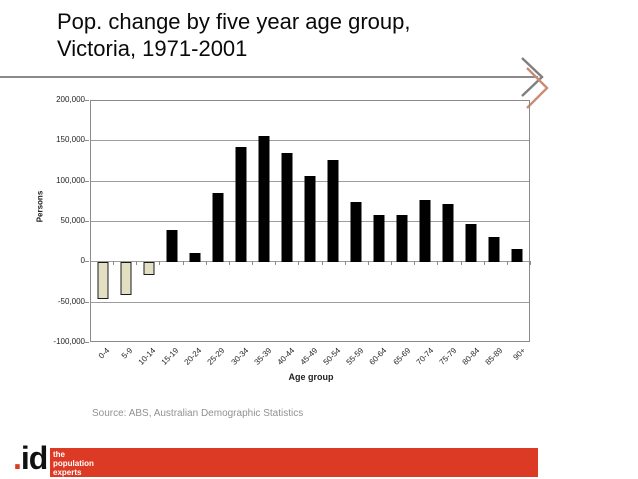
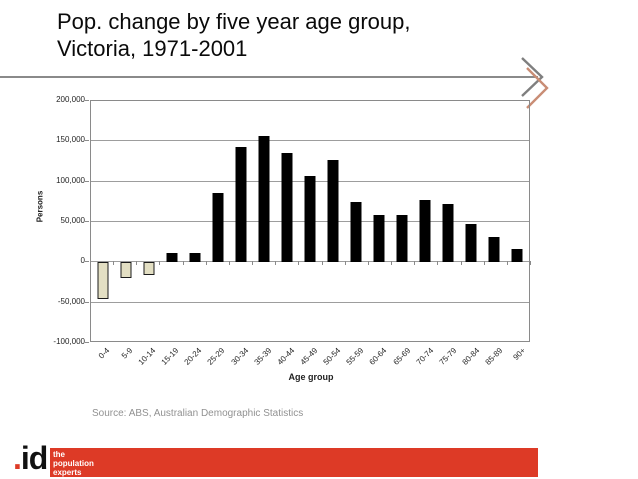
5-9: -40000 -> -20000
15-19: 40000 -> 10000
